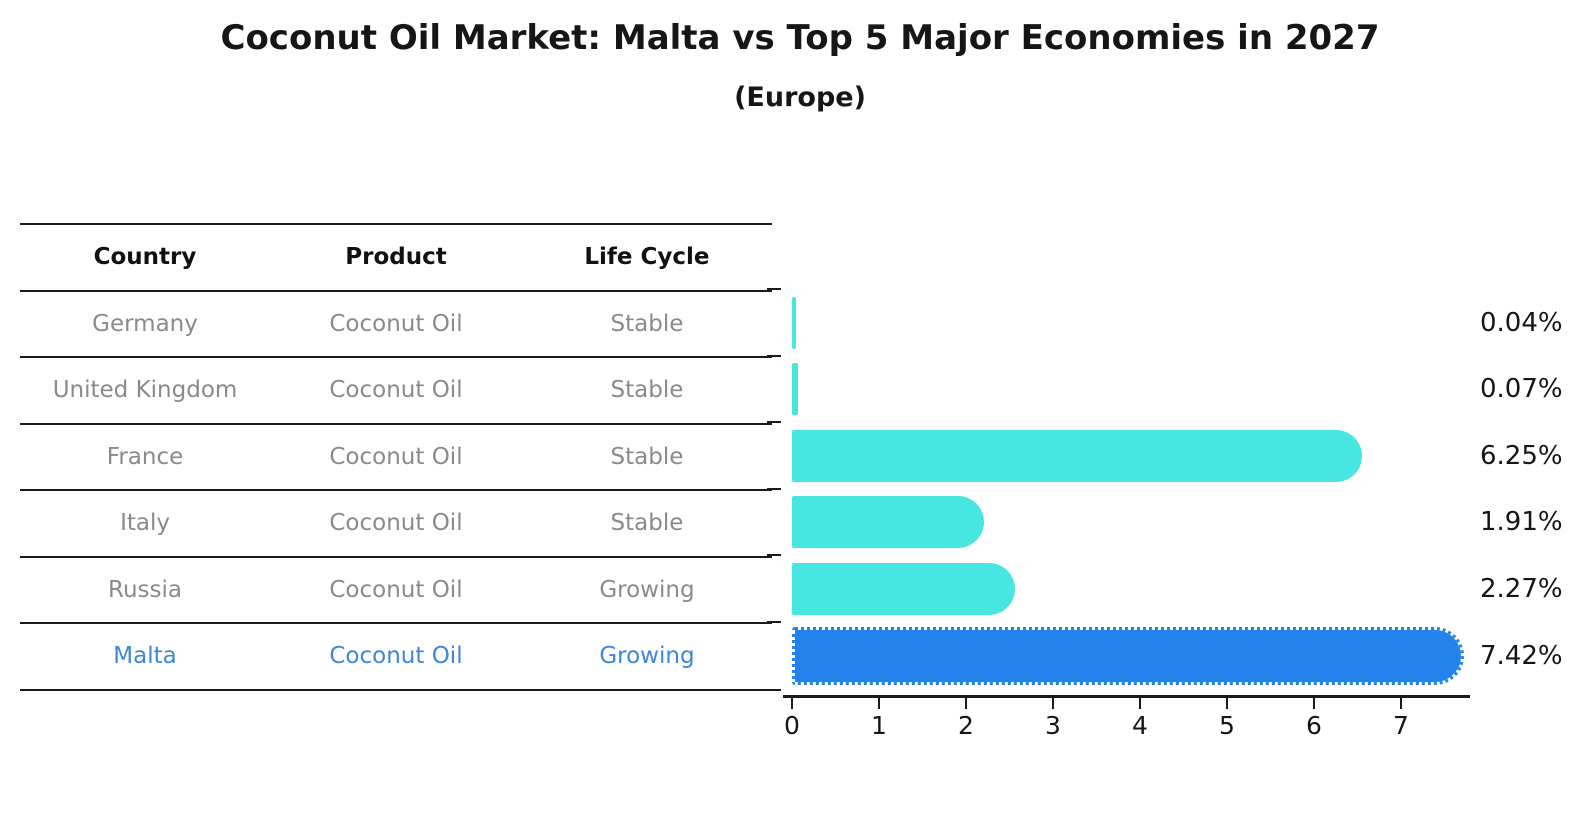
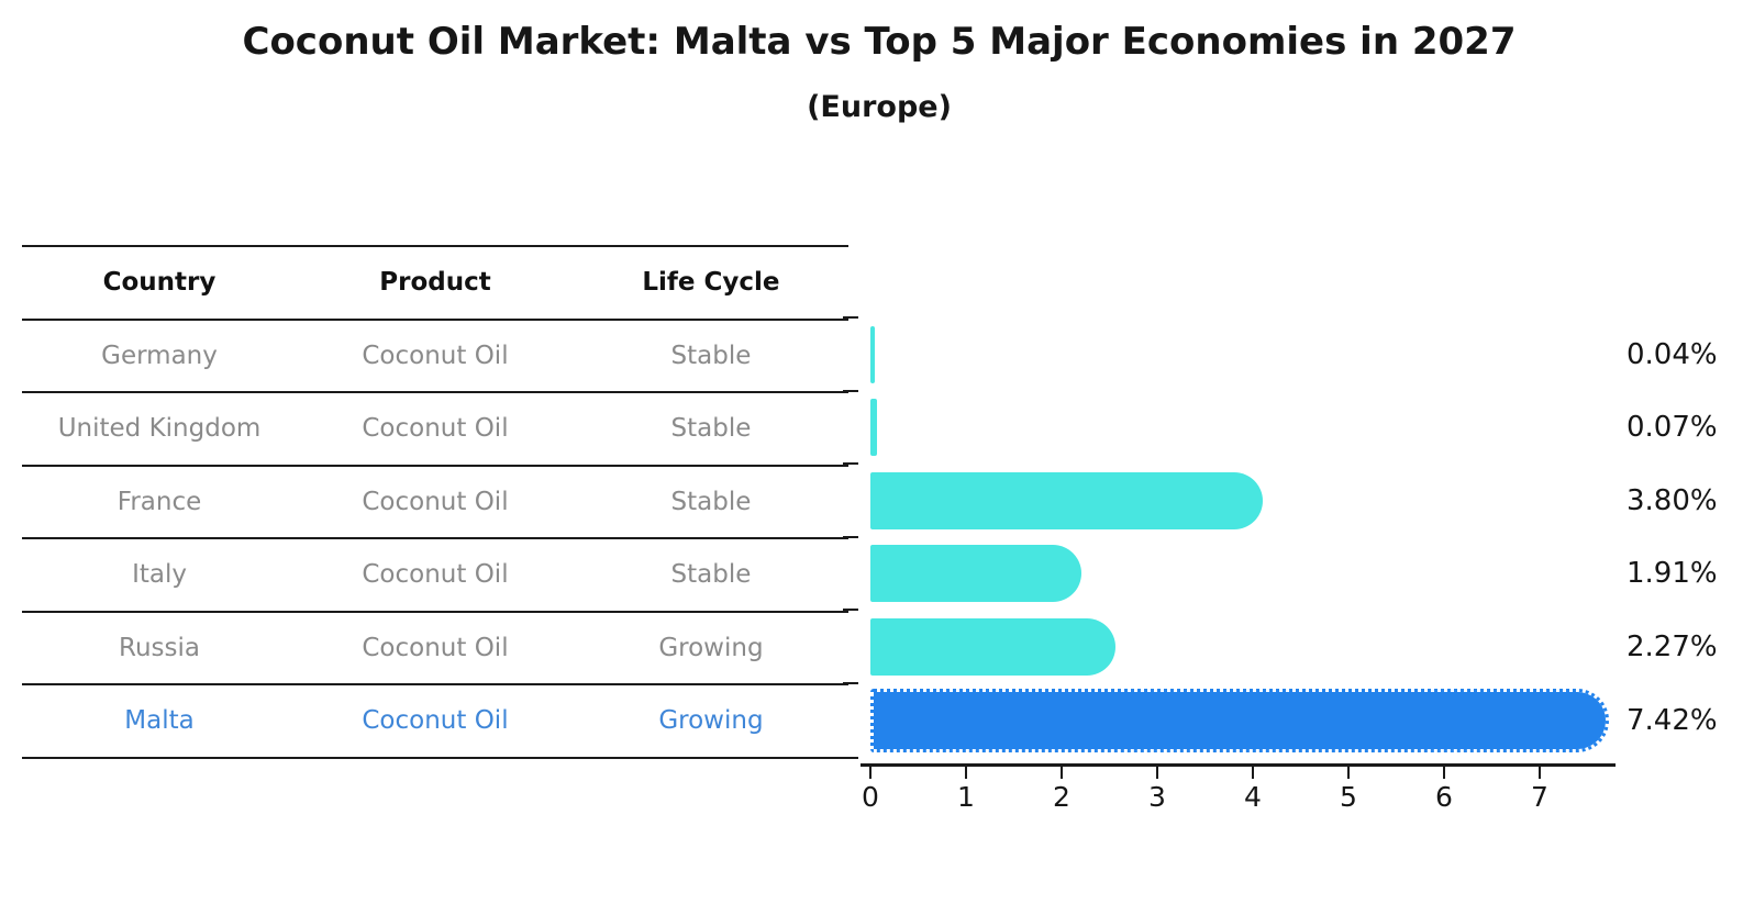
France: 6.25% -> 3.80%
